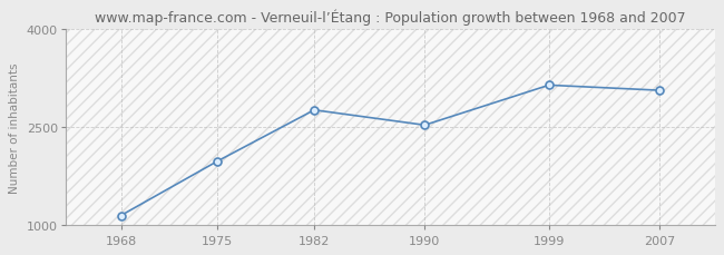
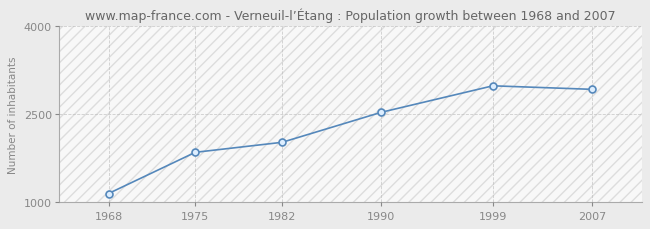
1975: 1980 -> 1850
1982: 2760 -> 2020
1999: 3140 -> 2980
2007: 3060 -> 2920
